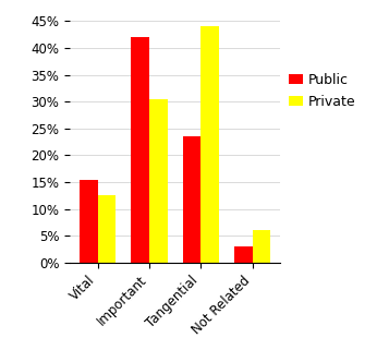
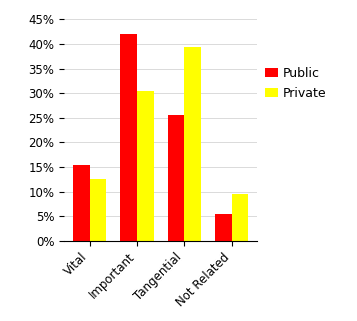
Public/Tangential: 23.5% -> 25.5%
Private/Tangential: 44.0% -> 39.5%
Public/Not Related: 3.0% -> 5.5%
Private/Not Related: 6.0% -> 9.5%
